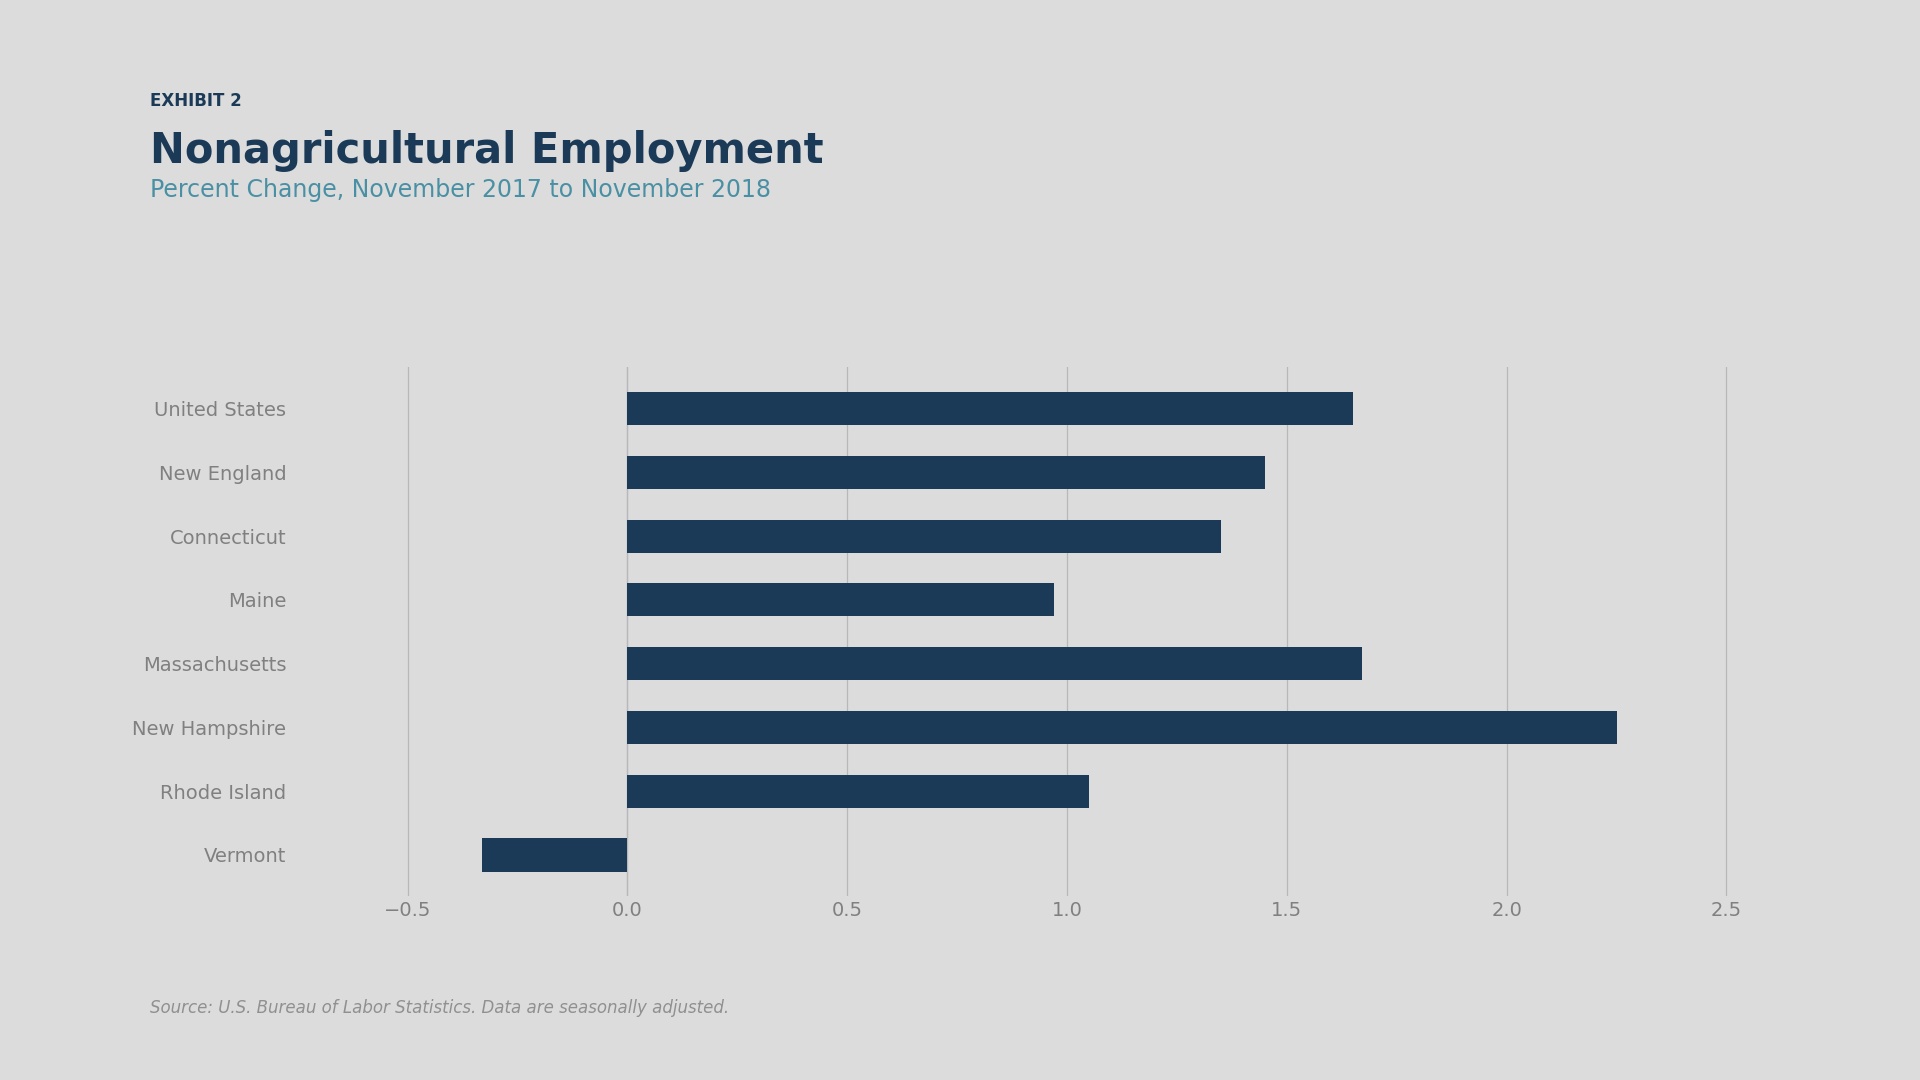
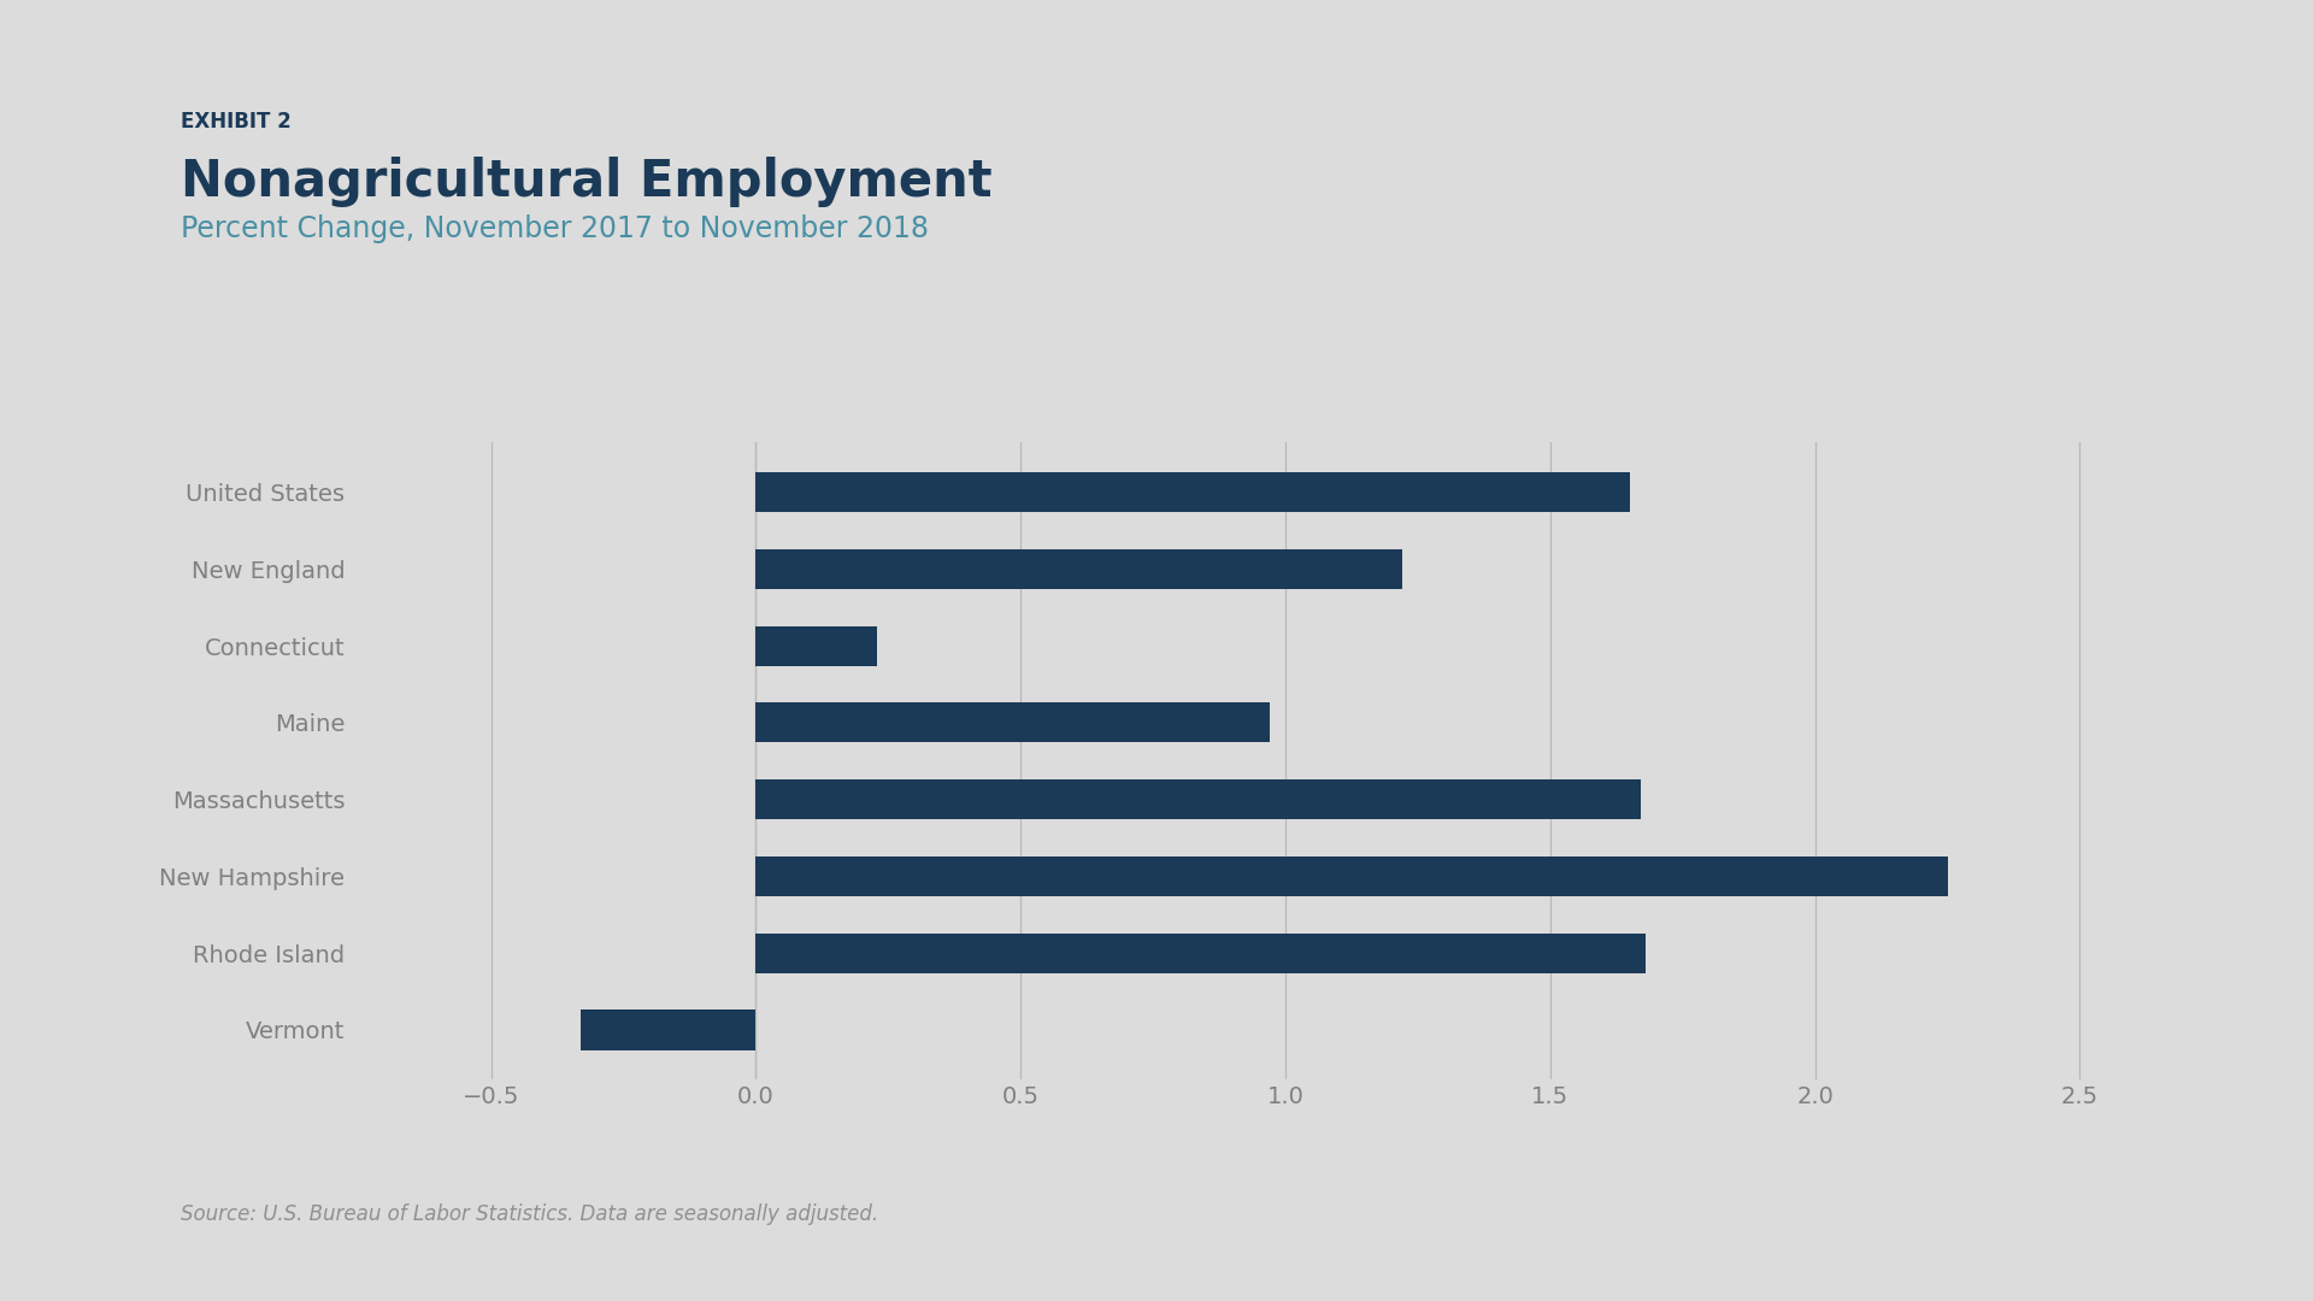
New England: 1.45 -> 1.22
Connecticut: 1.35 -> 0.23
Rhode Island: 1.05 -> 1.68
